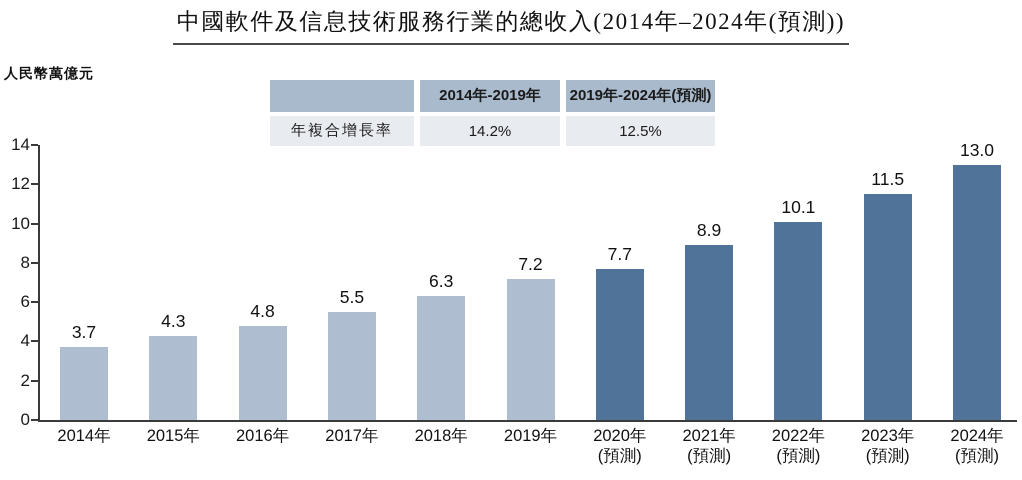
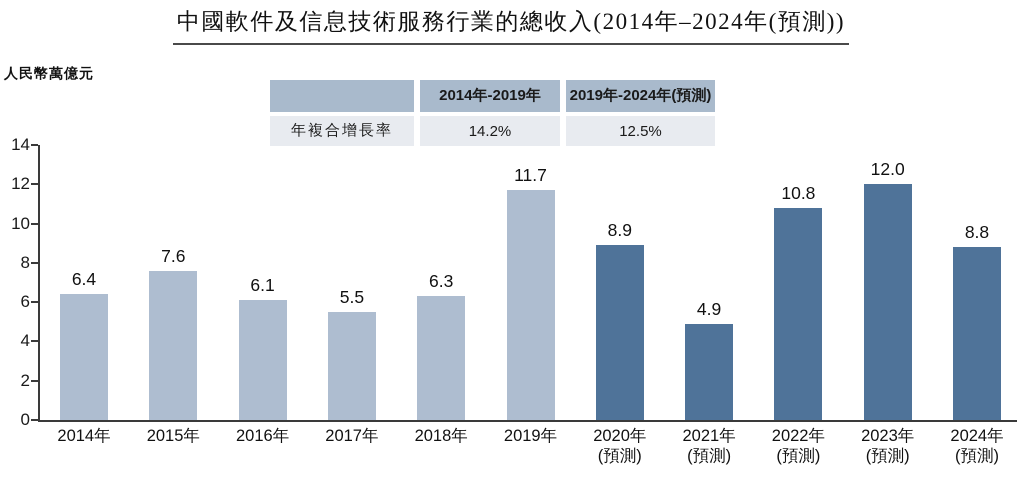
2014年: 3.7 -> 6.4
2015年: 4.3 -> 7.6
2016年: 4.8 -> 6.1
2019年: 7.2 -> 11.7
2020年: 7.7 -> 8.9
2021年: 8.9 -> 4.9
2022年: 10.1 -> 10.8
2023年: 11.5 -> 12.0
2024年: 13.0 -> 8.8
